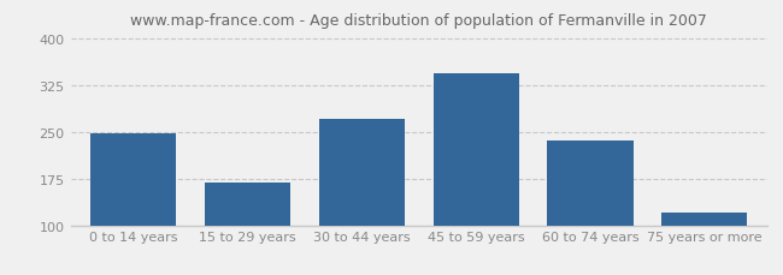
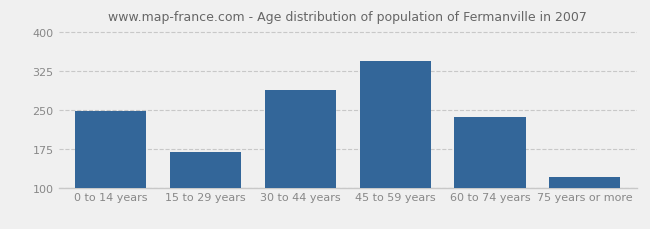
30 to 44 years: 270 -> 288
